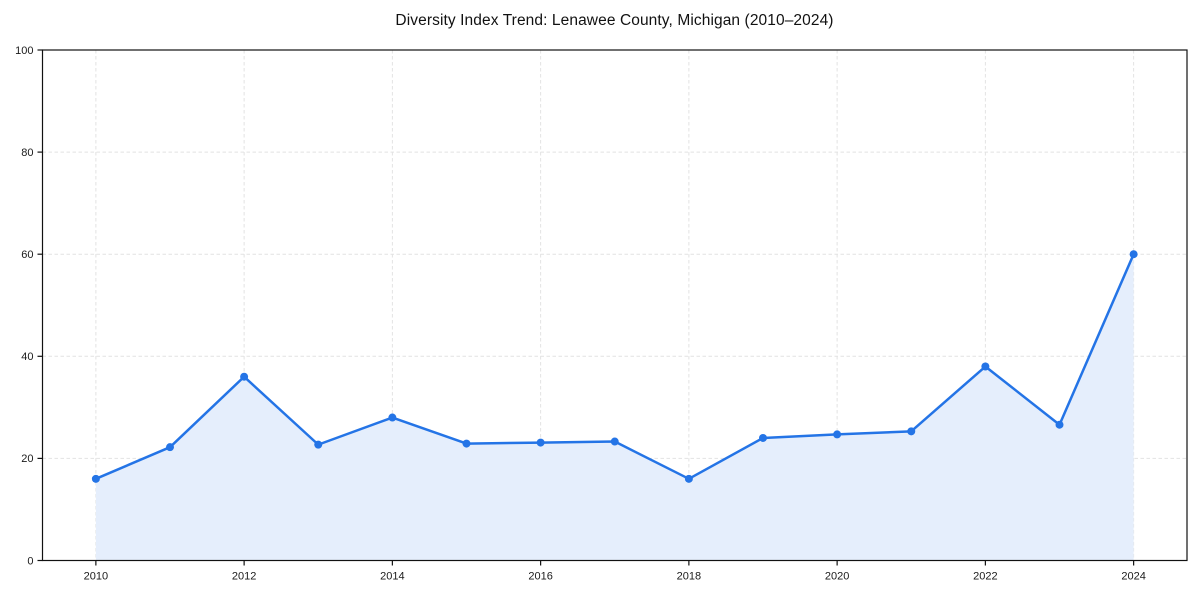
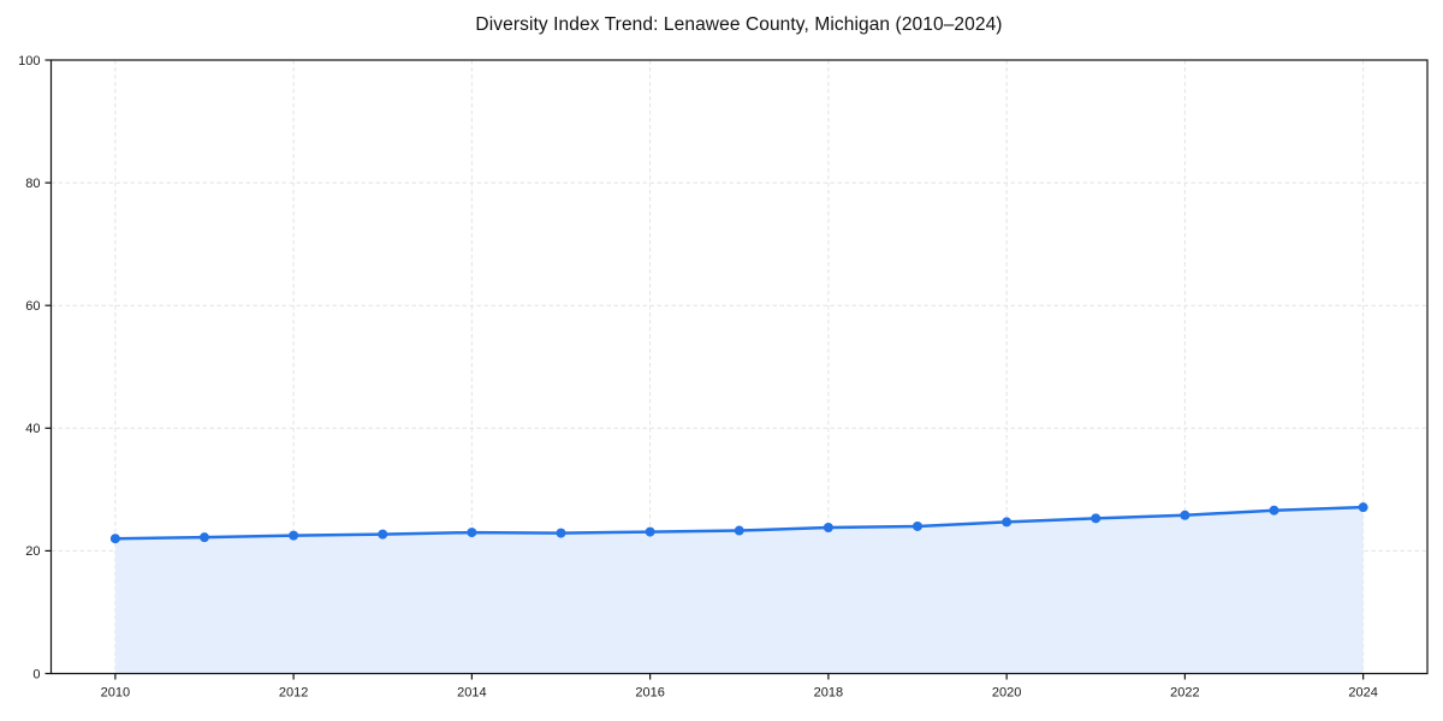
2010: 16 -> 22
2012: 36 -> 22
2014: 28 -> 23
2018: 16 -> 24
2022: 38 -> 26
2024: 60 -> 27
